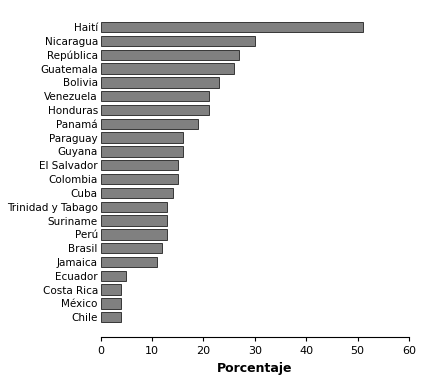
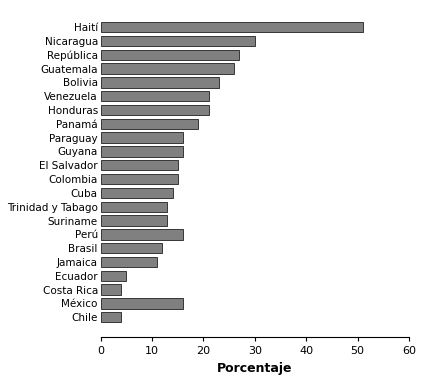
Perú: 13 -> 16
México: 4 -> 16
